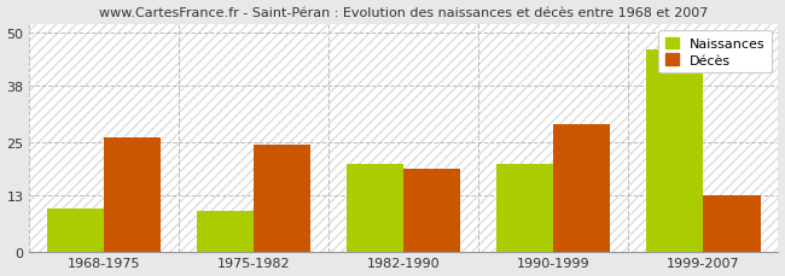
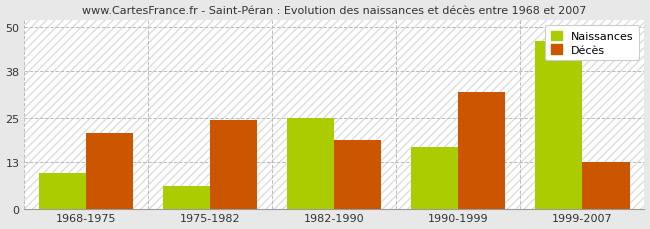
Décès/1968-1975: 26.0 -> 21.0
Naissances/1975-1982: 9.5 -> 6.5
Naissances/1982-1990: 20.0 -> 25.0
Naissances/1990-1999: 20.0 -> 17.0
Décès/1990-1999: 29.0 -> 32.0
